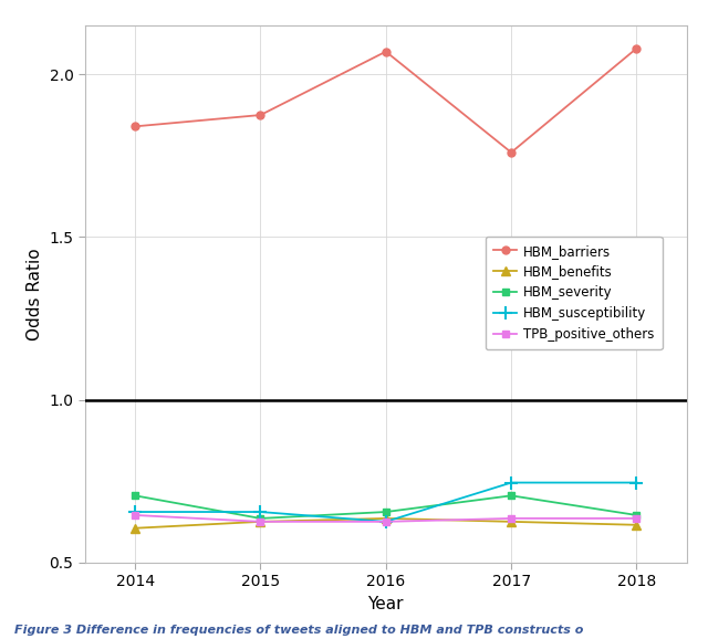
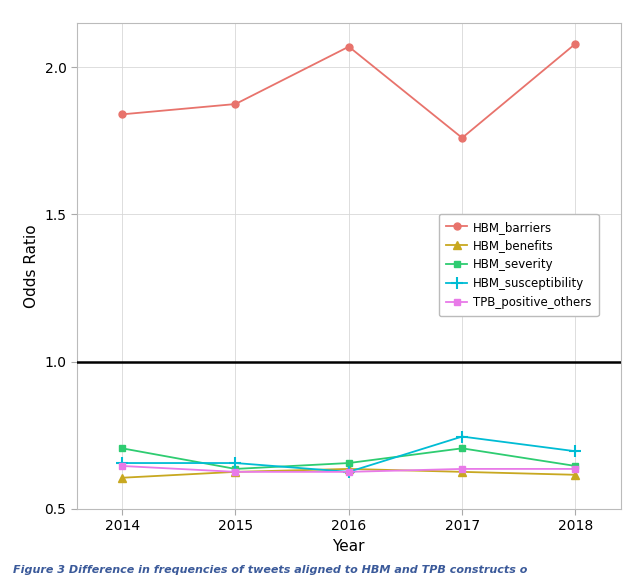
HBM_susceptibility/2018: 0.745 -> 0.695
